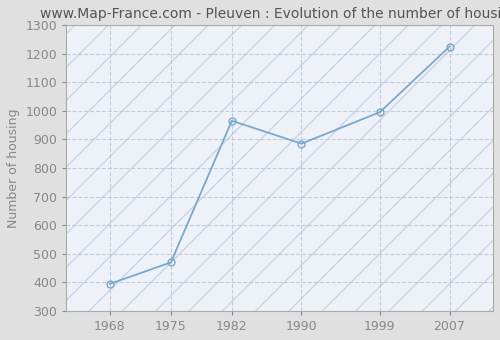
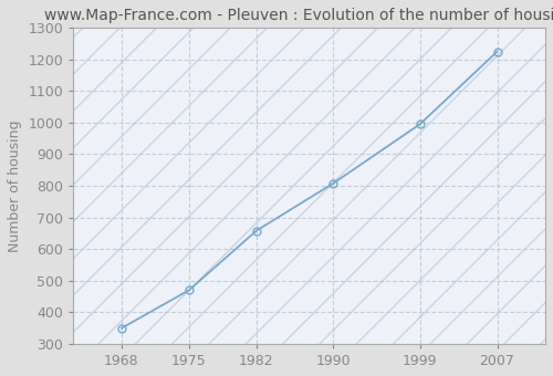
1968: 395 -> 350
1982: 965 -> 658
1990: 885 -> 808
